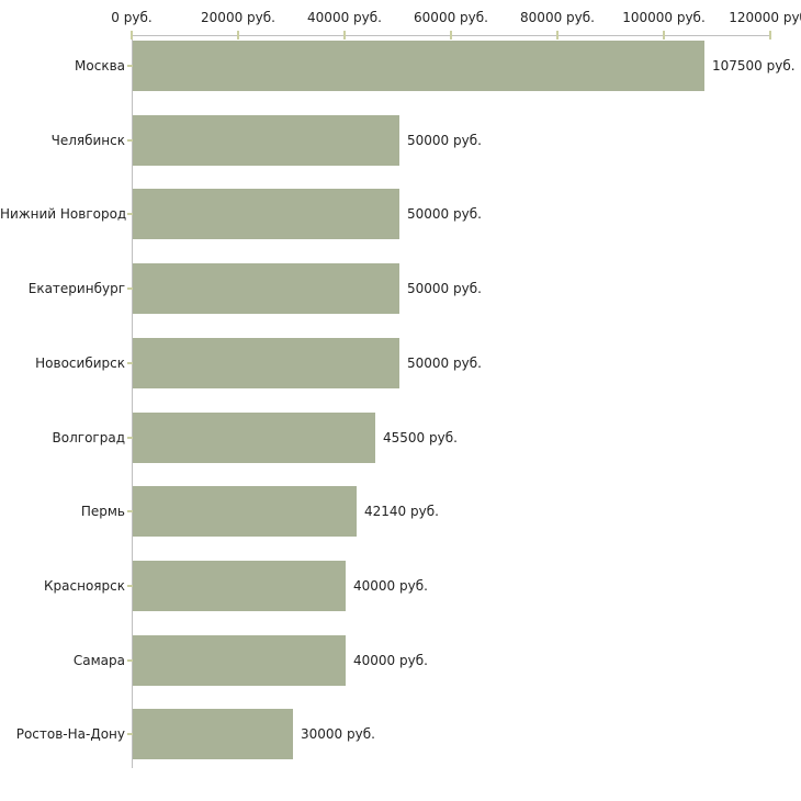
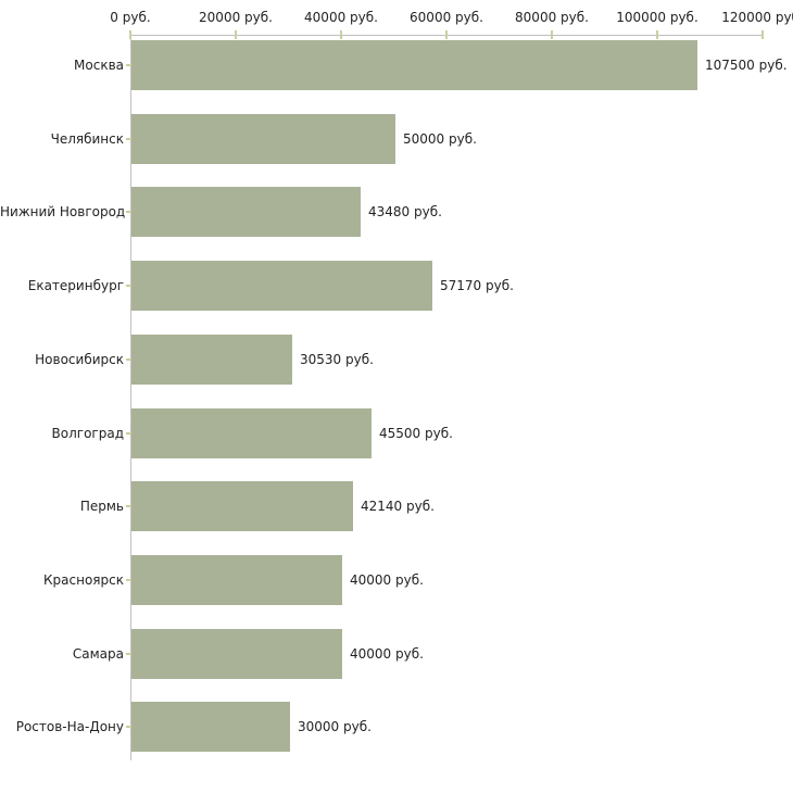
Нижний Новгород: 50000 -> 43480
Екатеринбург: 50000 -> 57170
Новосибирск: 50000 -> 30530
